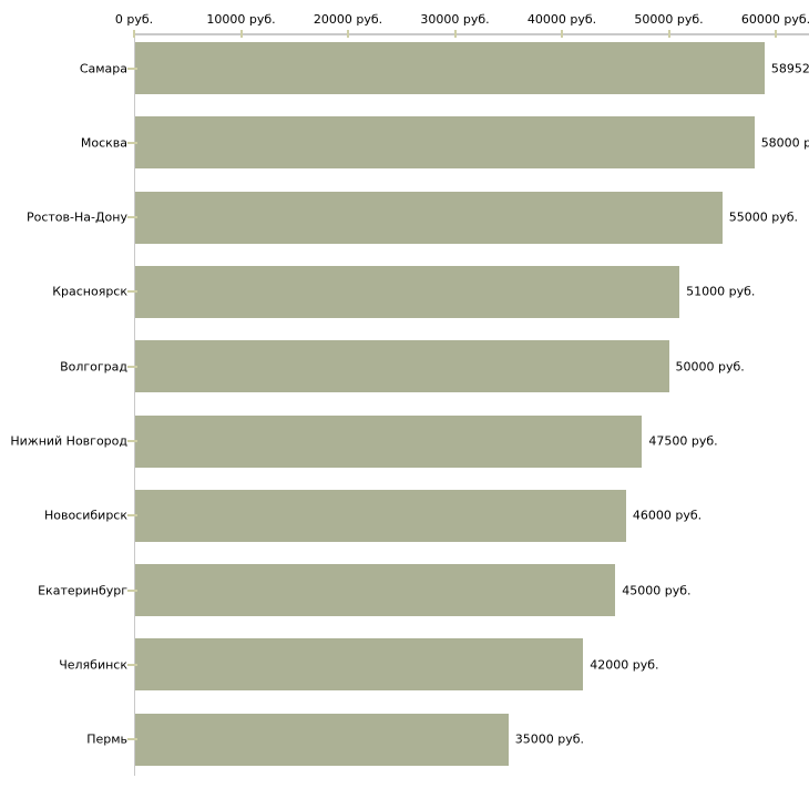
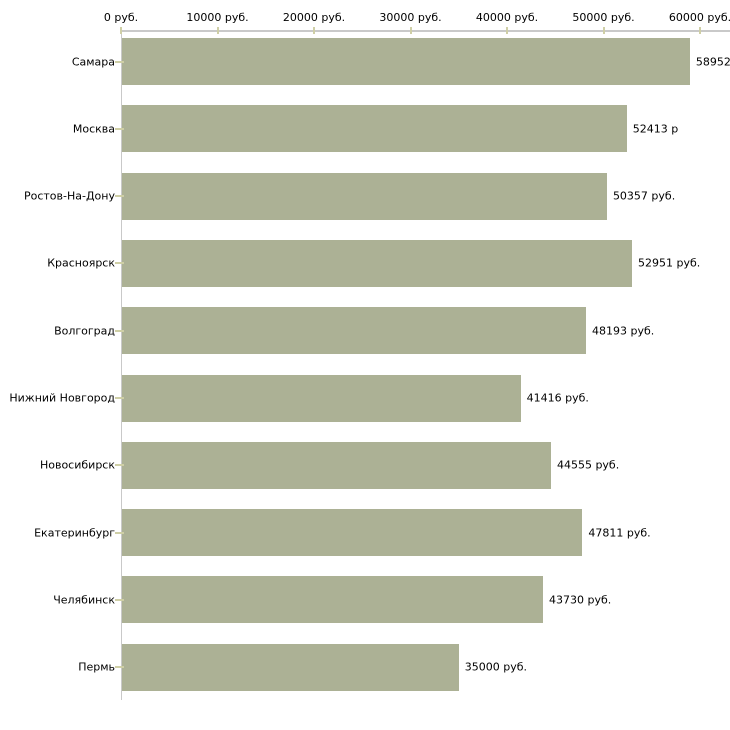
Москва: 58000 -> 52413
Ростов-На-Дону: 55000 -> 50357
Красноярск: 51000 -> 52951
Волгоград: 50000 -> 48193
Нижний Новгород: 47500 -> 41416
Новосибирск: 46000 -> 44555
Екатеринбург: 45000 -> 47811
Челябинск: 42000 -> 43730
